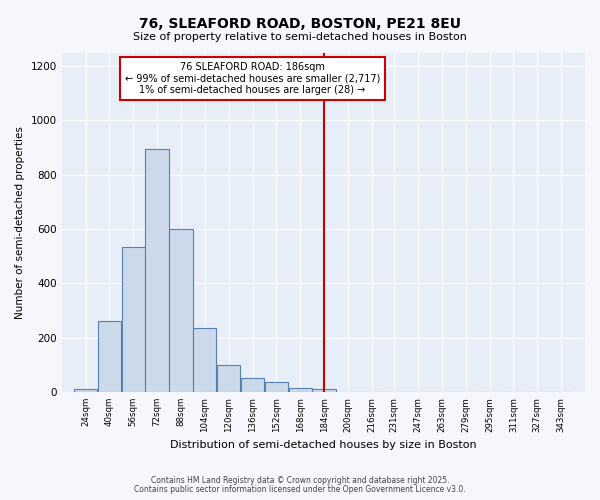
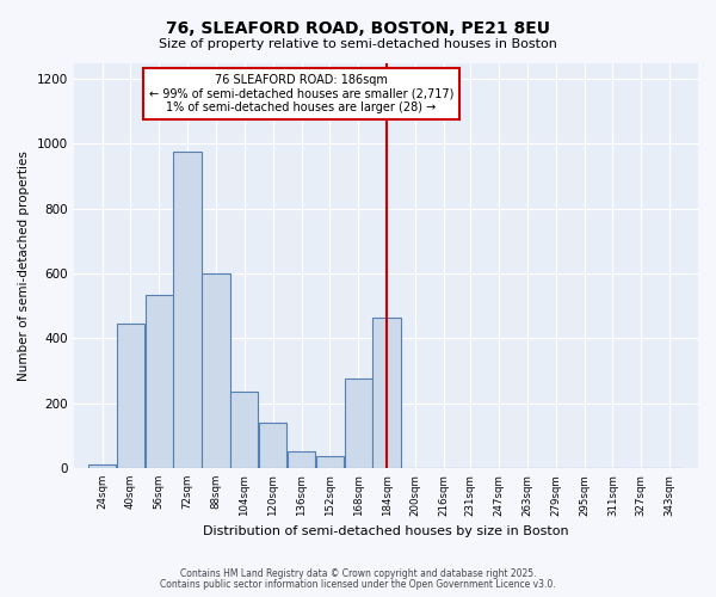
40sqm: 260 -> 445
72sqm: 895 -> 975
120sqm: 100 -> 140
168sqm: 15 -> 275
184sqm: 10 -> 465
